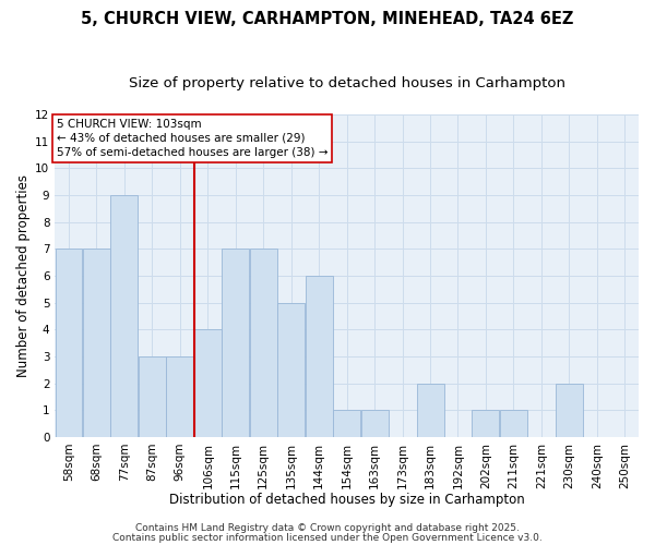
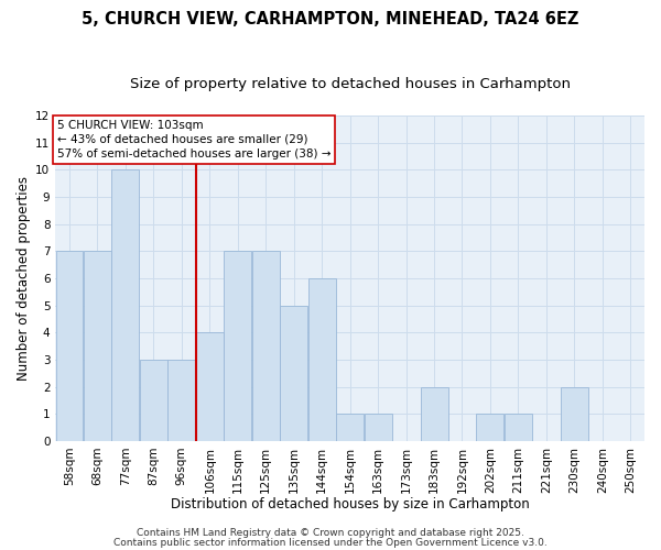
77sqm: 9 -> 10
